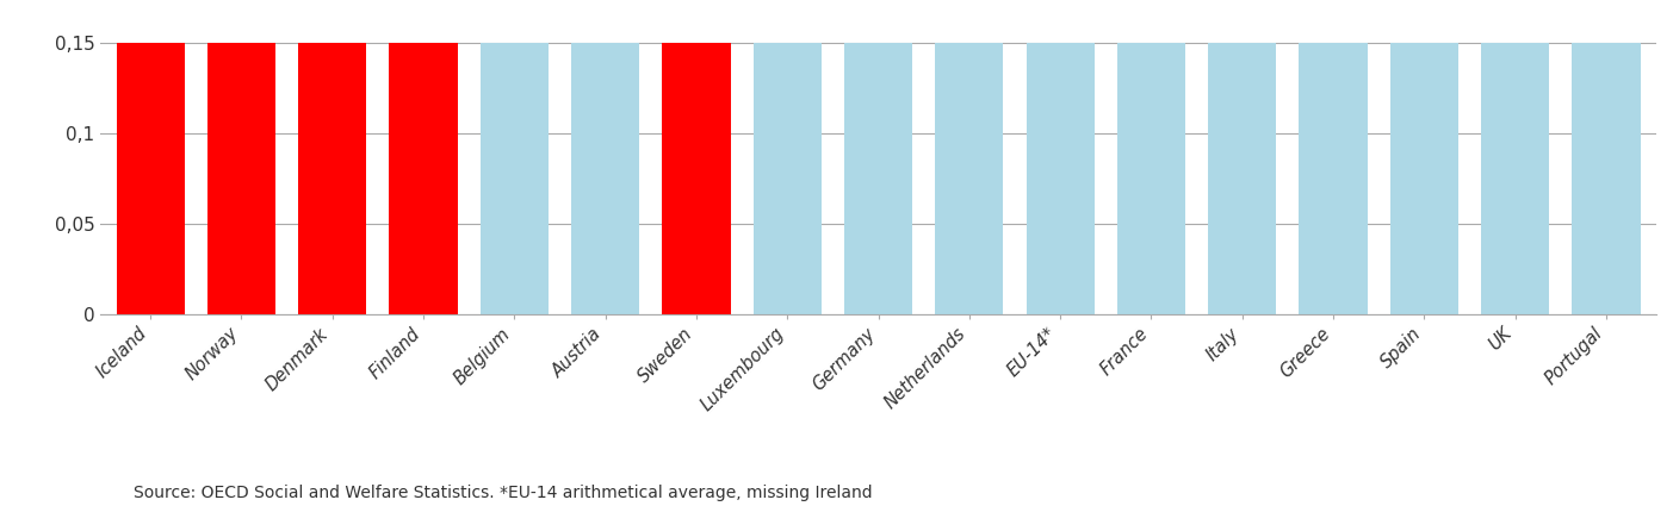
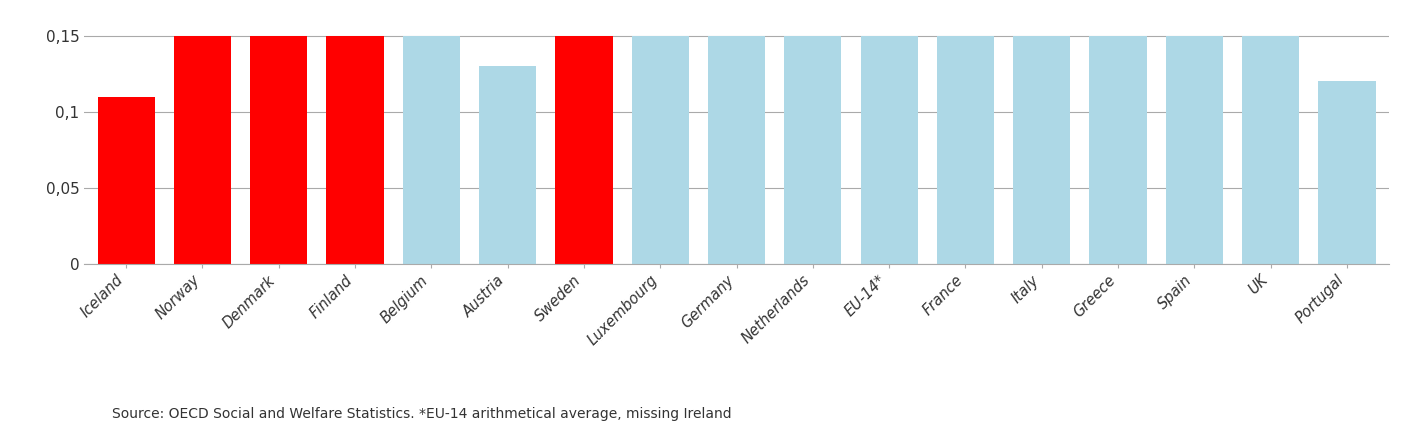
Iceland: 0,15 -> 0,11
Austria: 0,15 -> 0,13
Portugal: 0,15 -> 0,12
